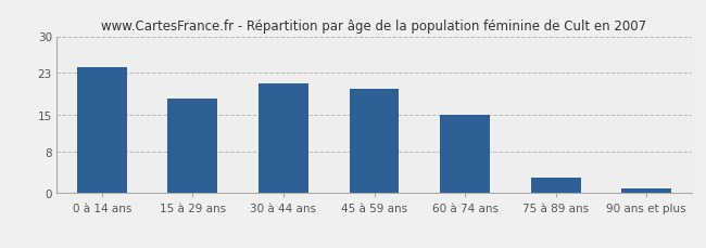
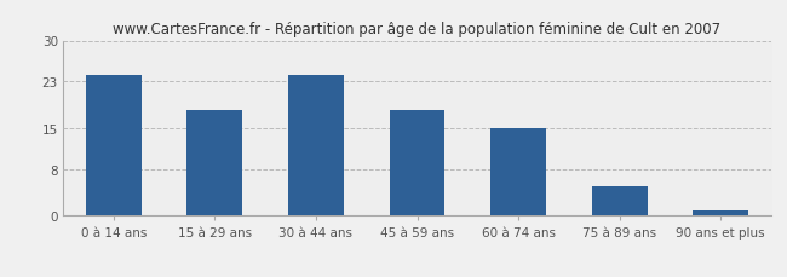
30 à 44 ans: 21 -> 24
45 à 59 ans: 20 -> 18
75 à 89 ans: 3 -> 5
